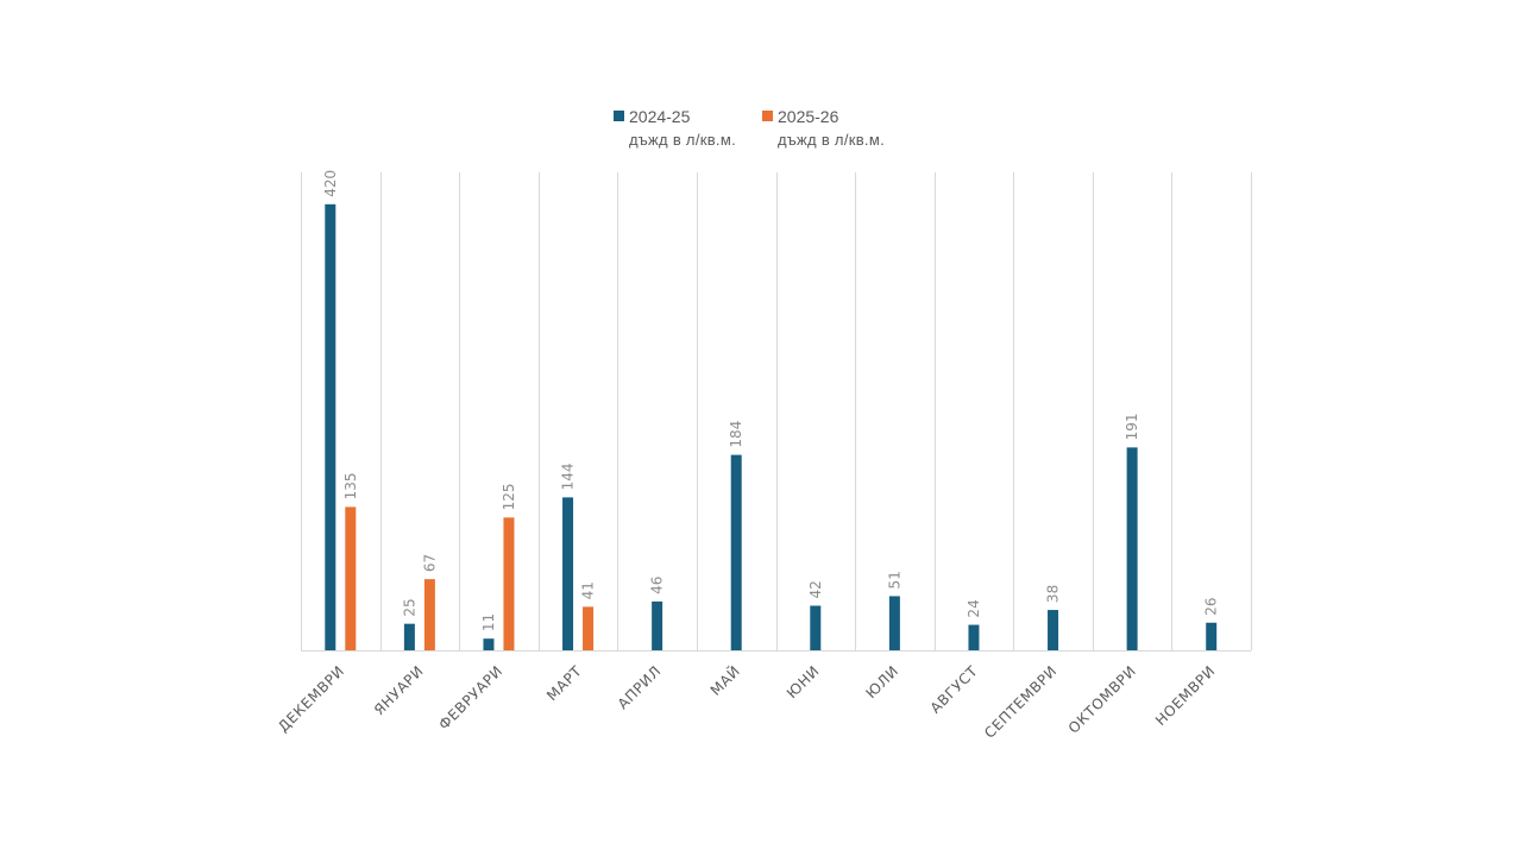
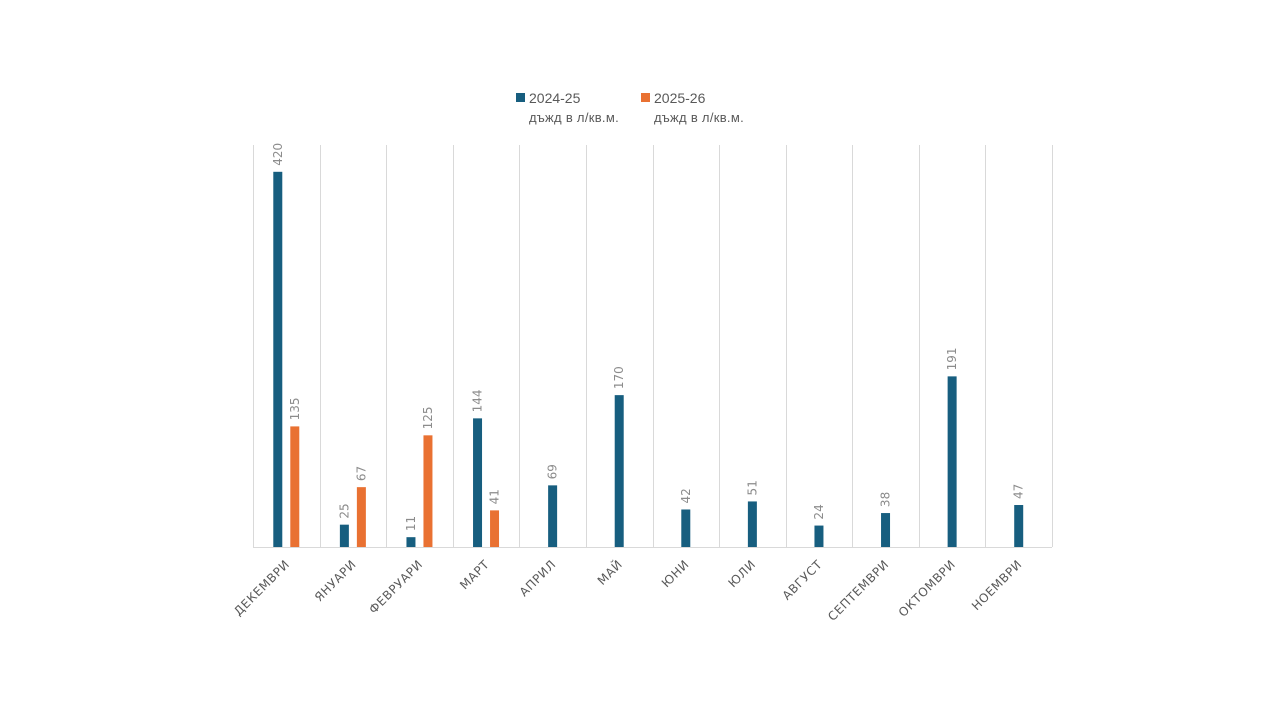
2024-25/АПРИЛ: 46 -> 69
2024-25/МАЙ: 184 -> 170
2024-25/НОЕМВРИ: 26 -> 47
